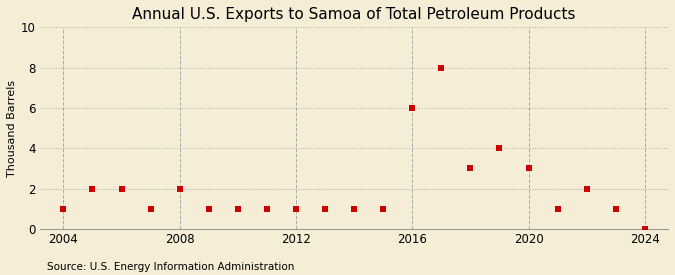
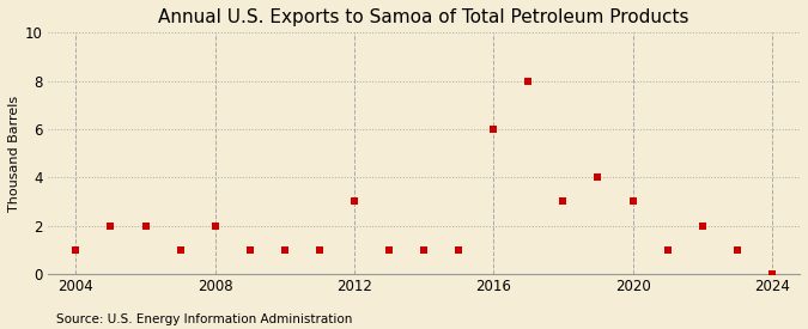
2012: 1 -> 3
